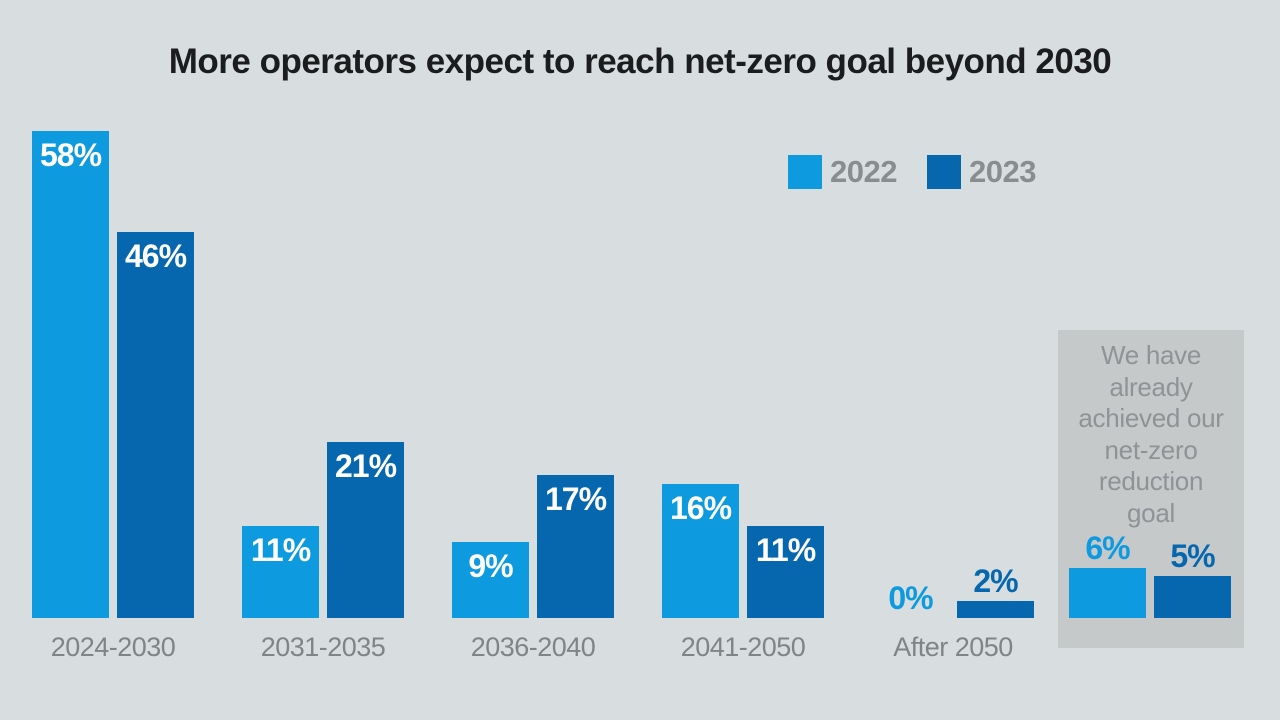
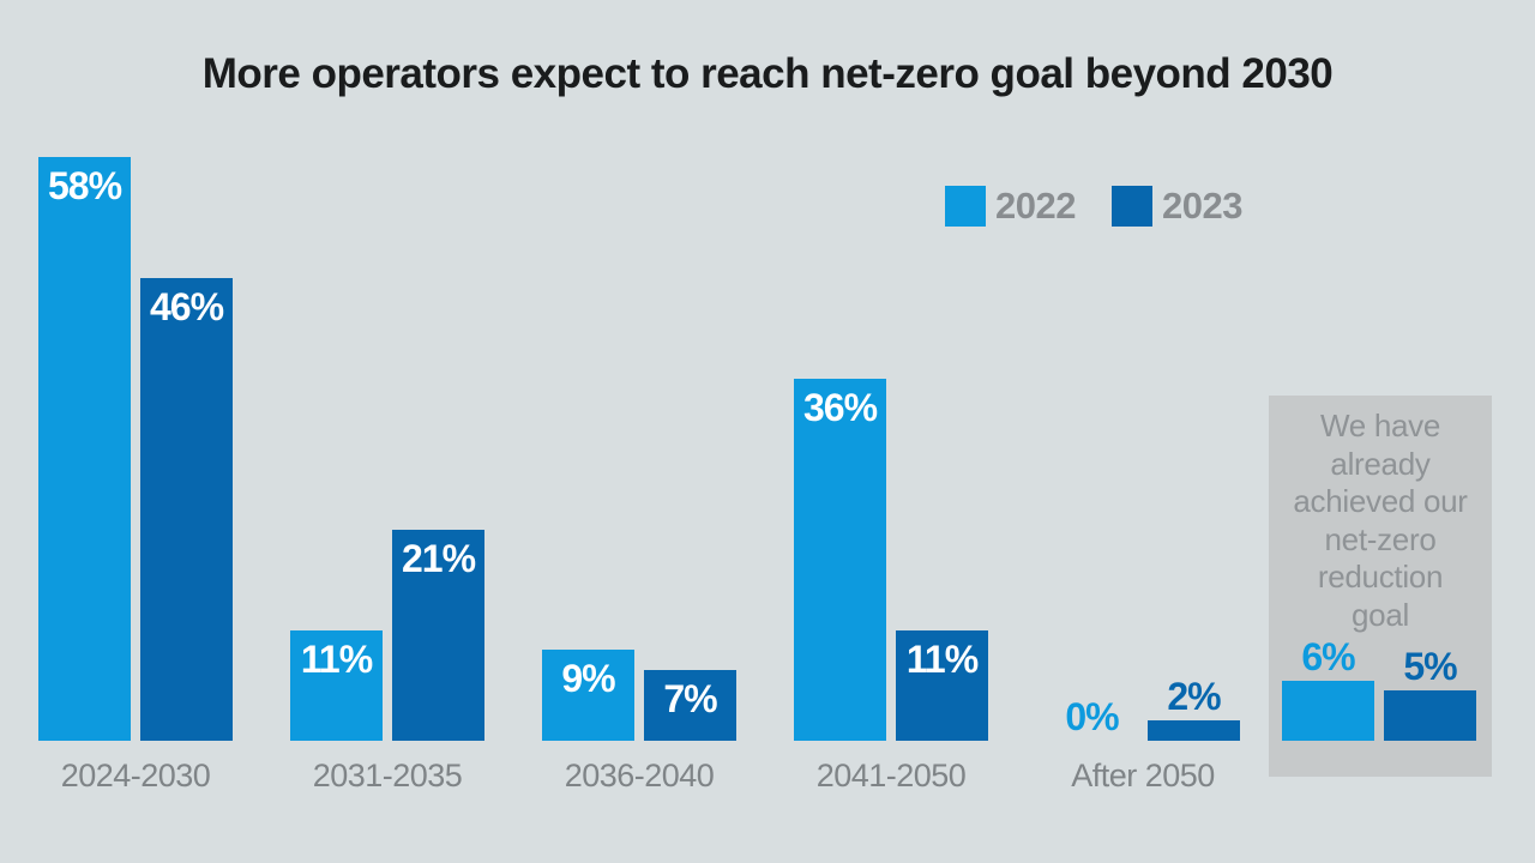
2023/2036-2040: 17% -> 7%
2022/2041-2050: 16% -> 36%
